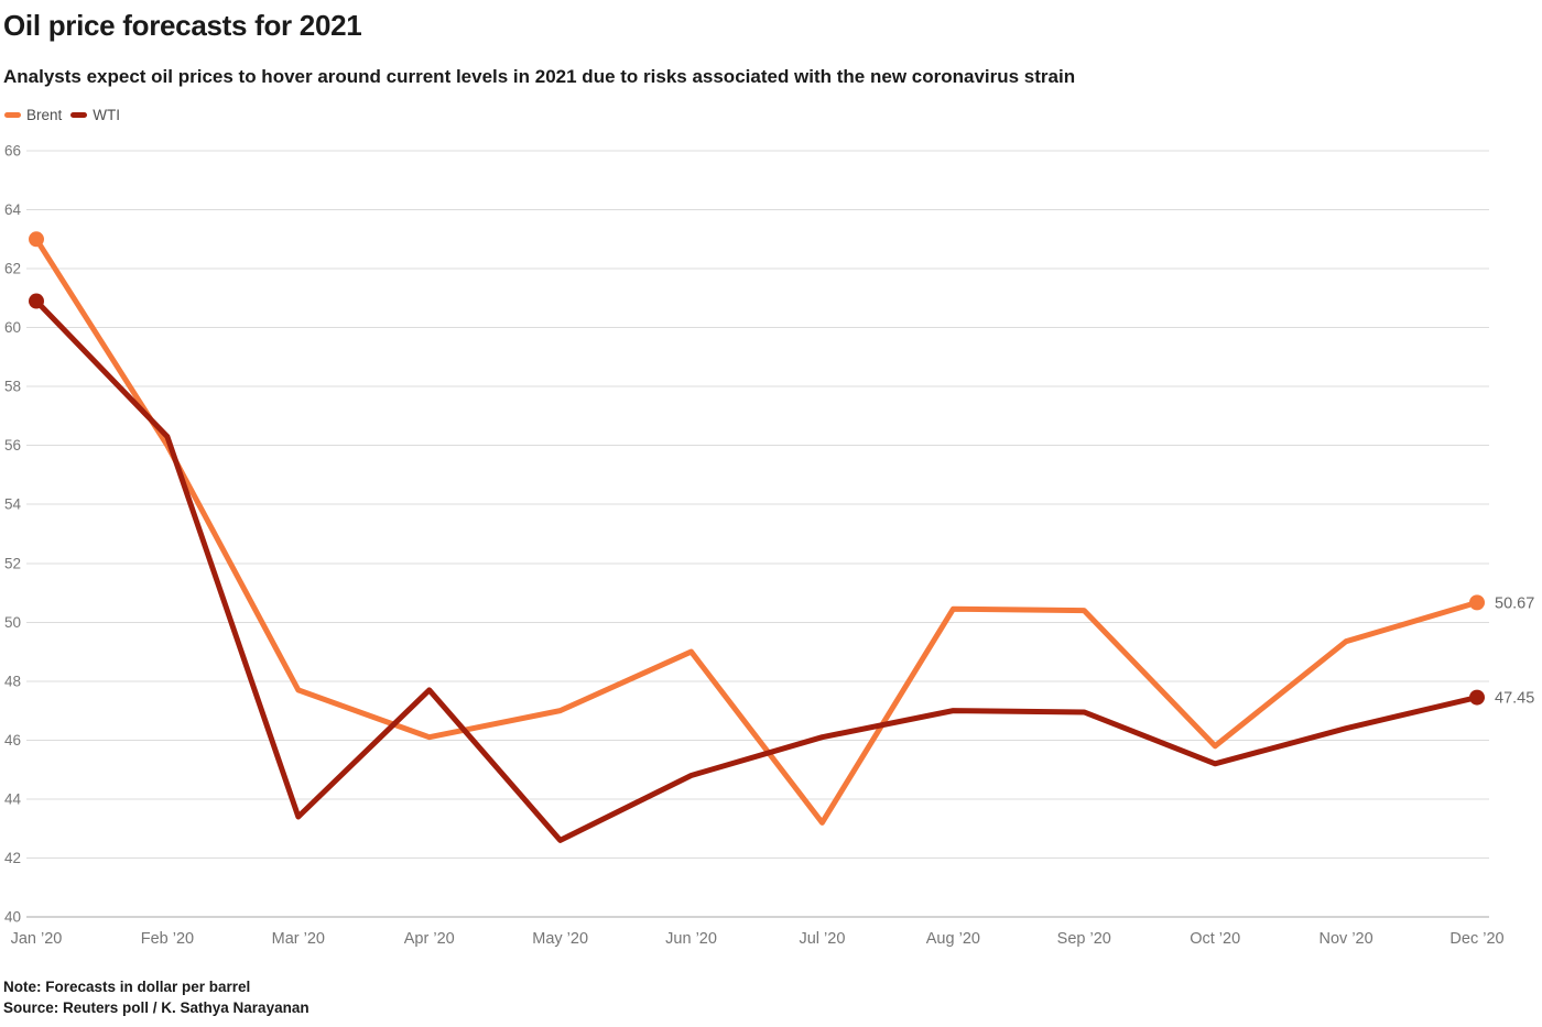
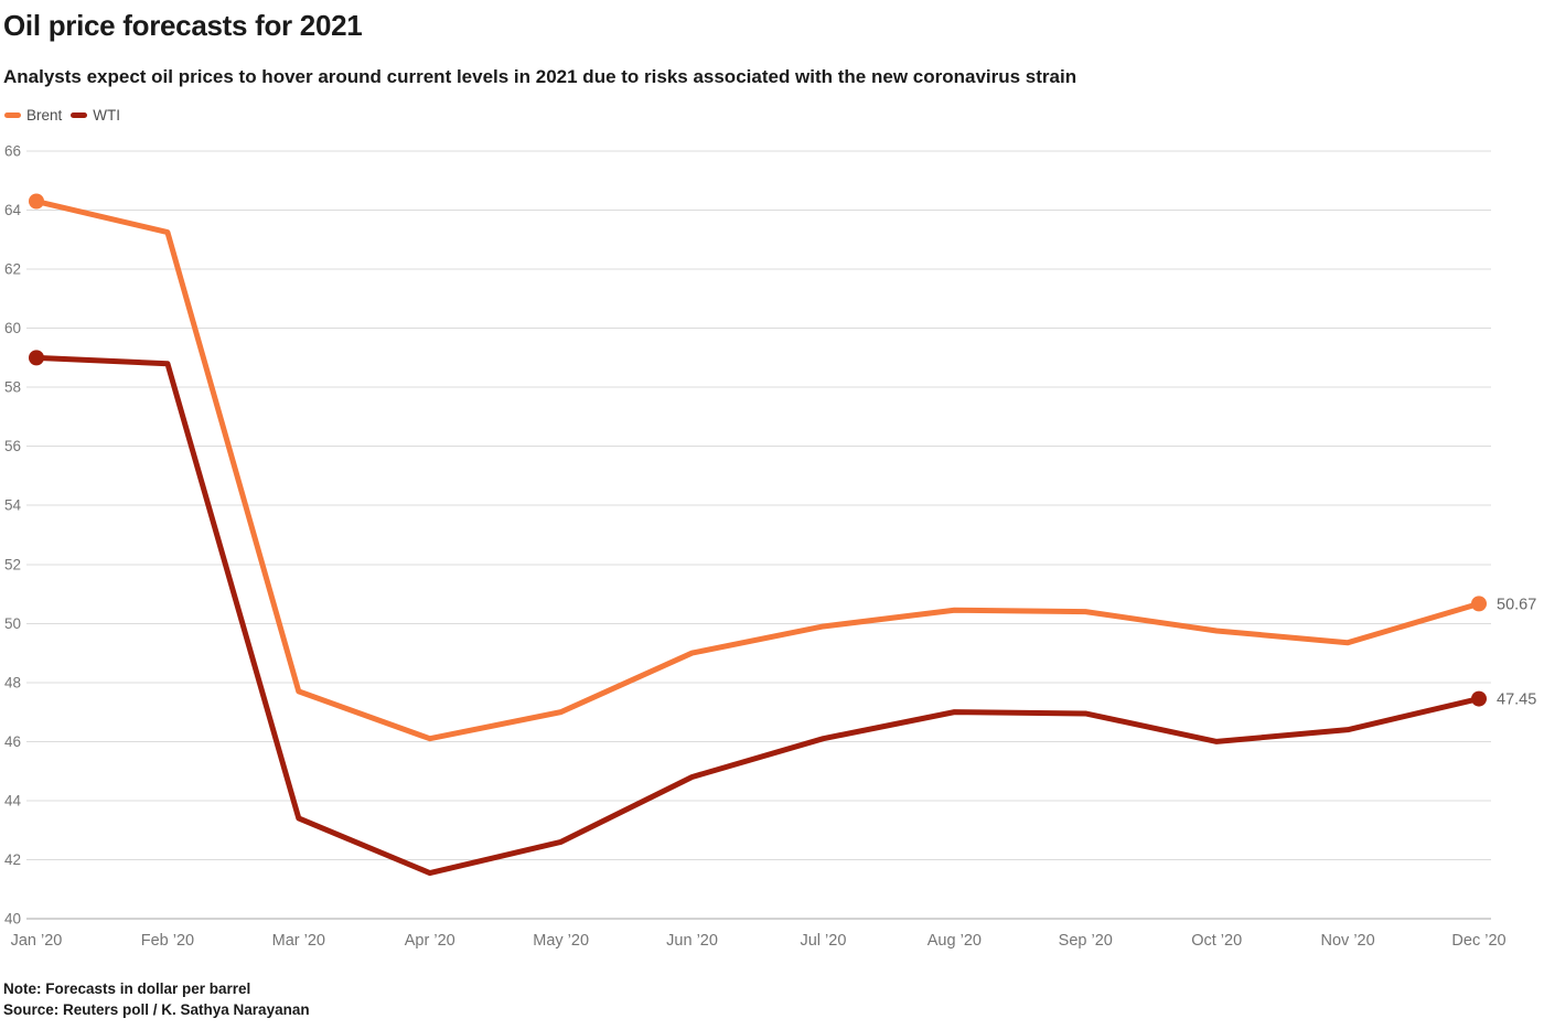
Brent/Jan ’20: 63.0 -> 64.3
WTI/Jan ’20: 60.9 -> 59.0
Brent/Feb ’20: 56.0 -> 63.2
WTI/Feb ’20: 56.3 -> 58.8
WTI/Apr ’20: 47.7 -> 41.5
Brent/Jul ’20: 43.2 -> 49.9
Brent/Oct ’20: 45.8 -> 49.8
WTI/Oct ’20: 45.2 -> 46.0
